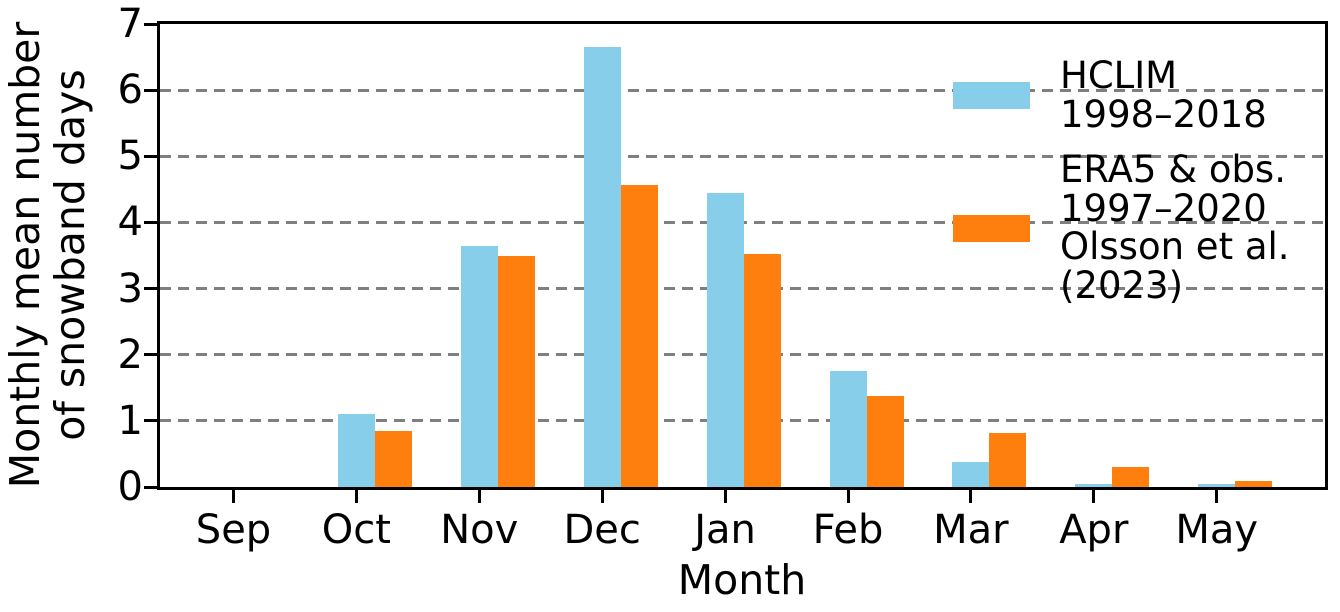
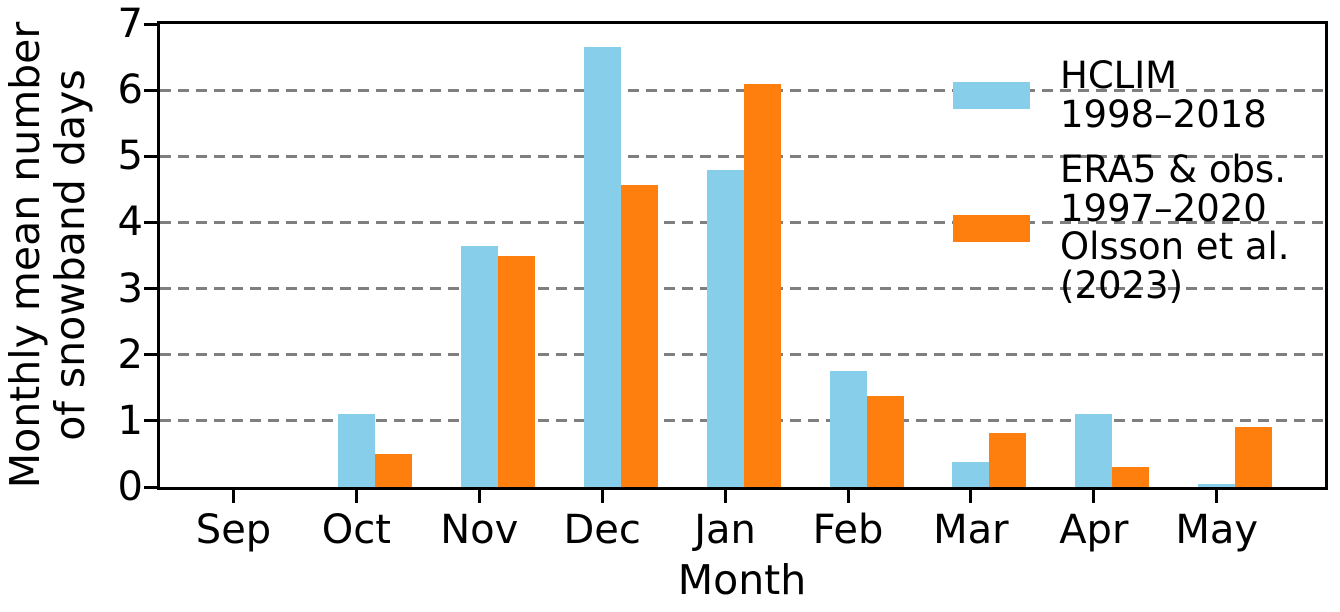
ERA5 & obs. 1997–2020 Olsson et al. (2023)/Oct: 0.8 -> 0.5
HCLIM 1998–2018/Jan: 4.5 -> 4.8
ERA5 & obs. 1997–2020 Olsson et al. (2023)/Jan: 3.5 -> 6.1
HCLIM 1998–2018/Apr: 0.1 -> 1.1
ERA5 & obs. 1997–2020 Olsson et al. (2023)/May: 0.1 -> 0.9
